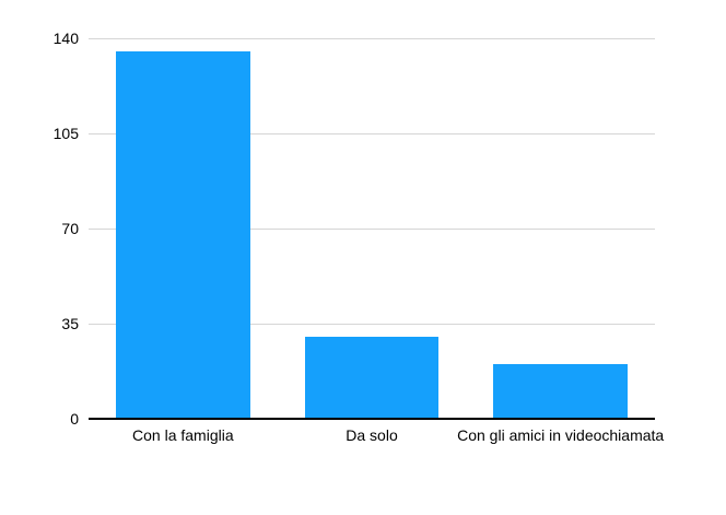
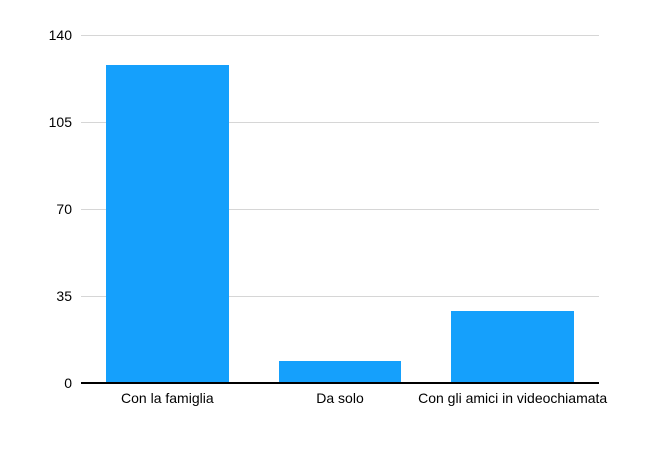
Con la famiglia: 135 -> 128
Da solo: 30 -> 9
Con gli amici in videochiamata: 20 -> 29
